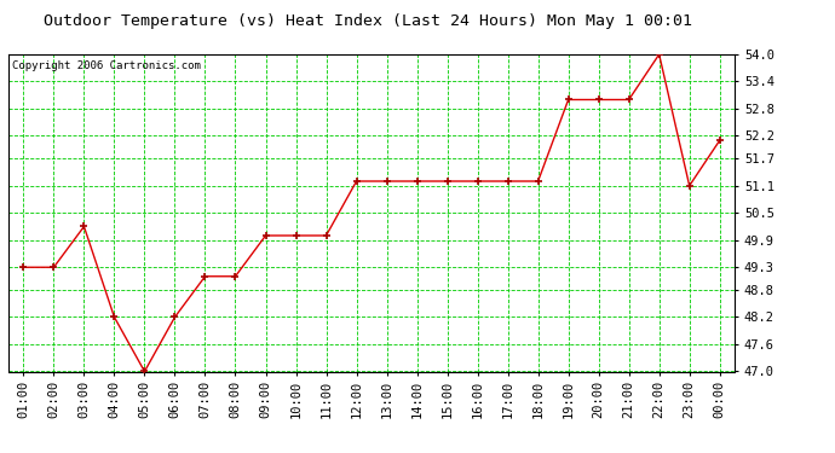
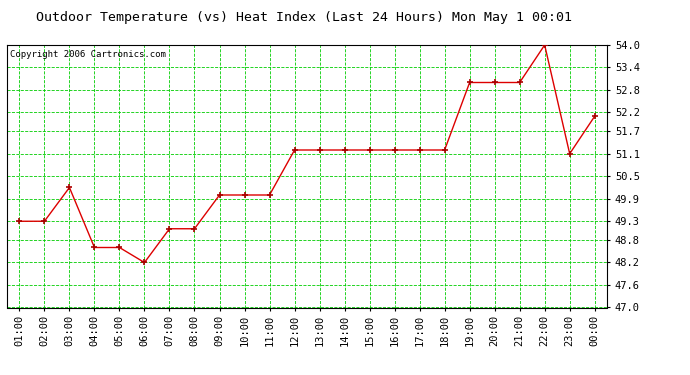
04:00: 48.2 -> 48.6
05:00: 47.0 -> 48.6
